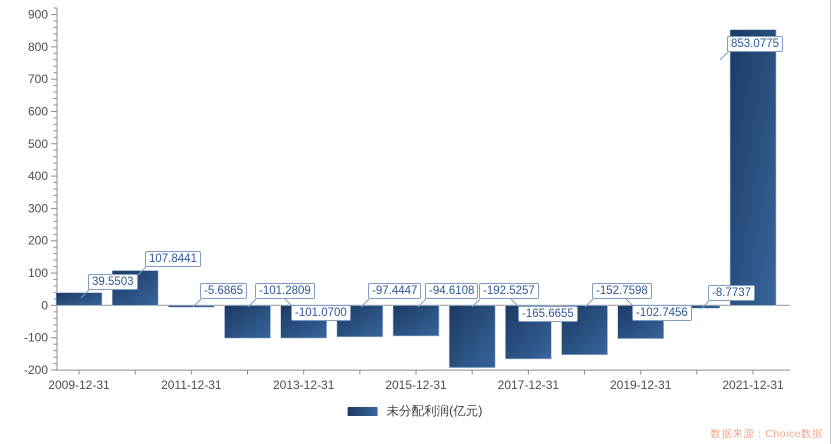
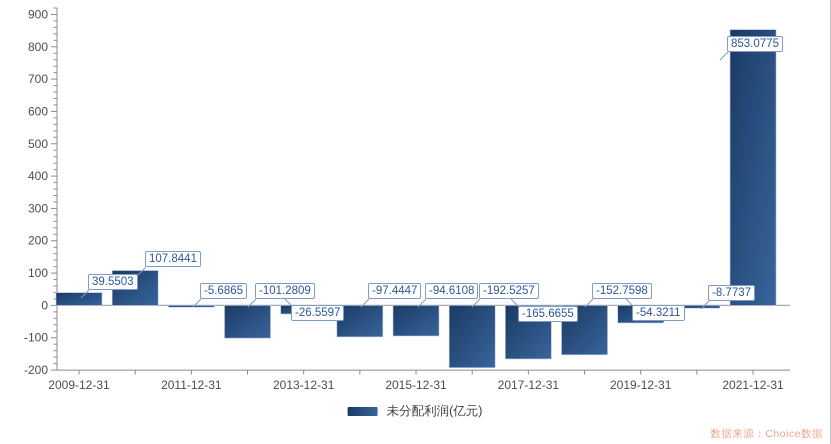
2013-12-31: -101.0700 -> -26.5597
2019-12-31: -102.7456 -> -54.3211
